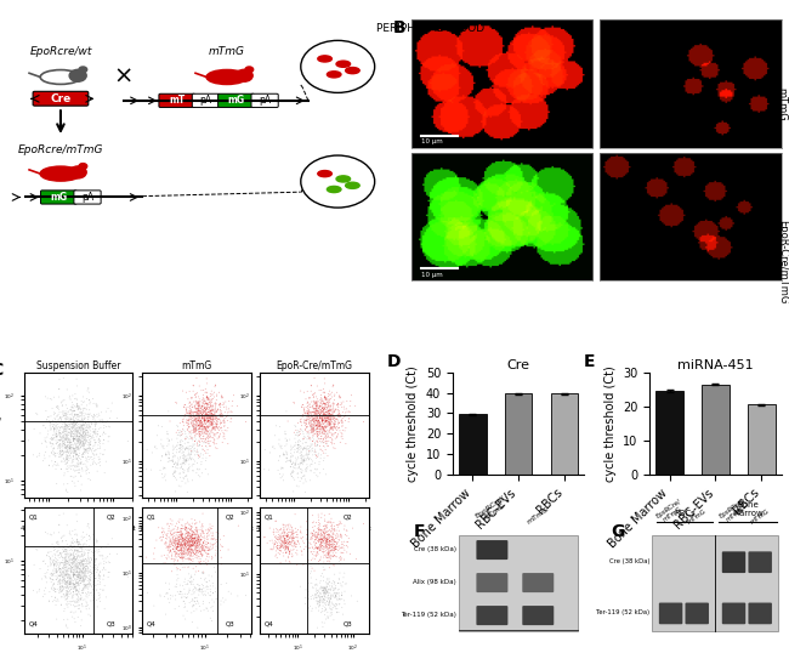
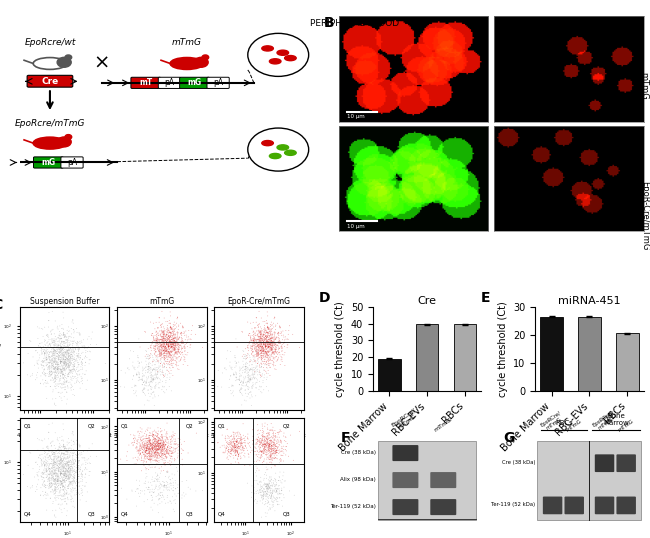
Cre/Bone Marrow: 30 -> 19
miRNA-451/Bone Marrow: 24.5 -> 26.5
